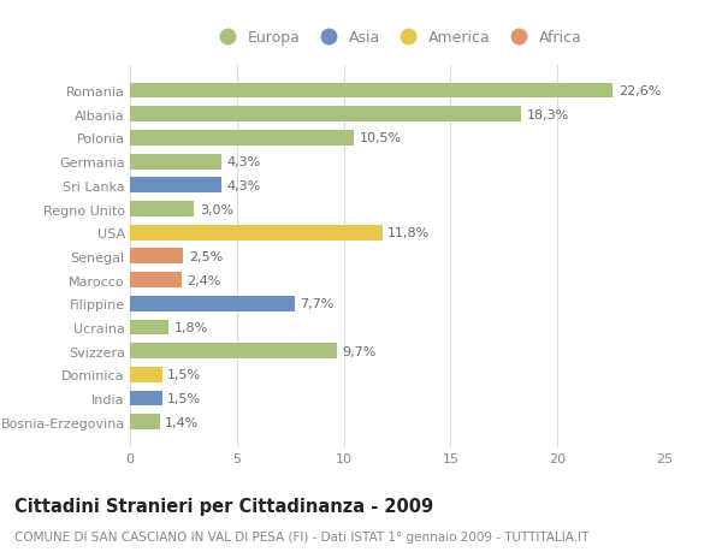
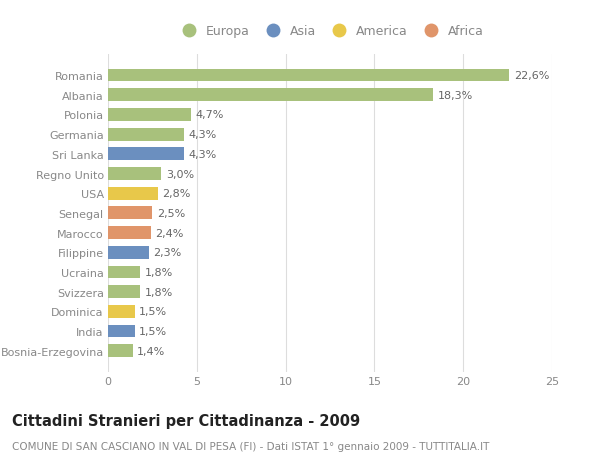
Polonia: 10,5% -> 4,7%
USA: 11,8% -> 2,8%
Filippine: 7,7% -> 2,3%
Svizzera: 9,7% -> 1,8%
